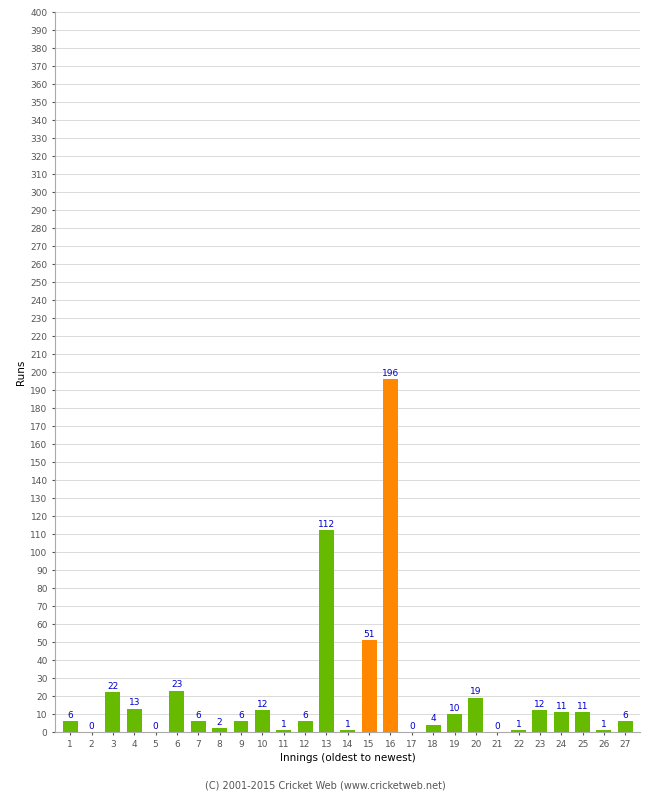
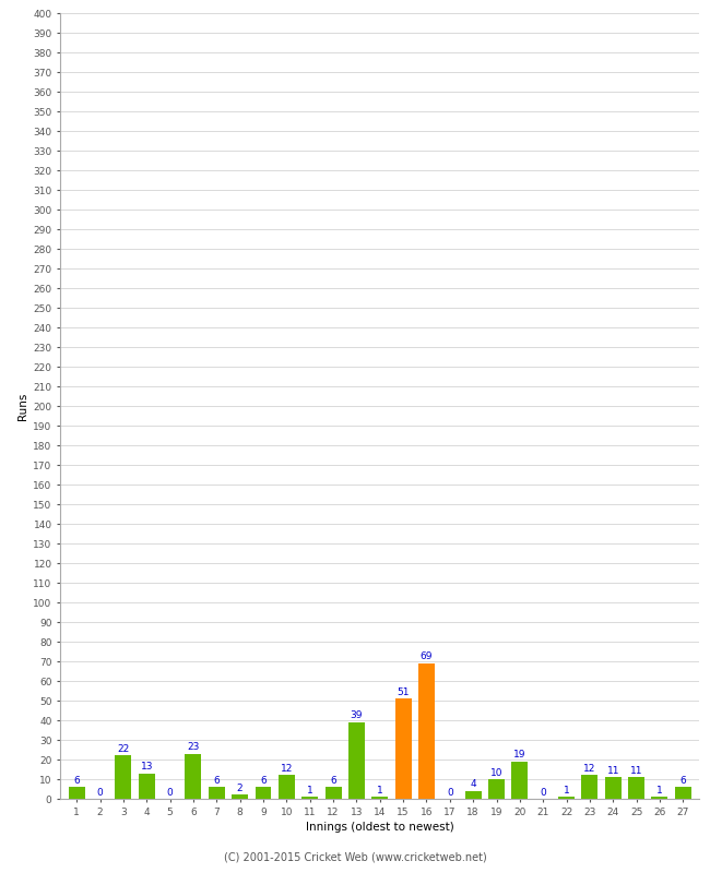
13: 112 -> 39
16: 196 -> 69
